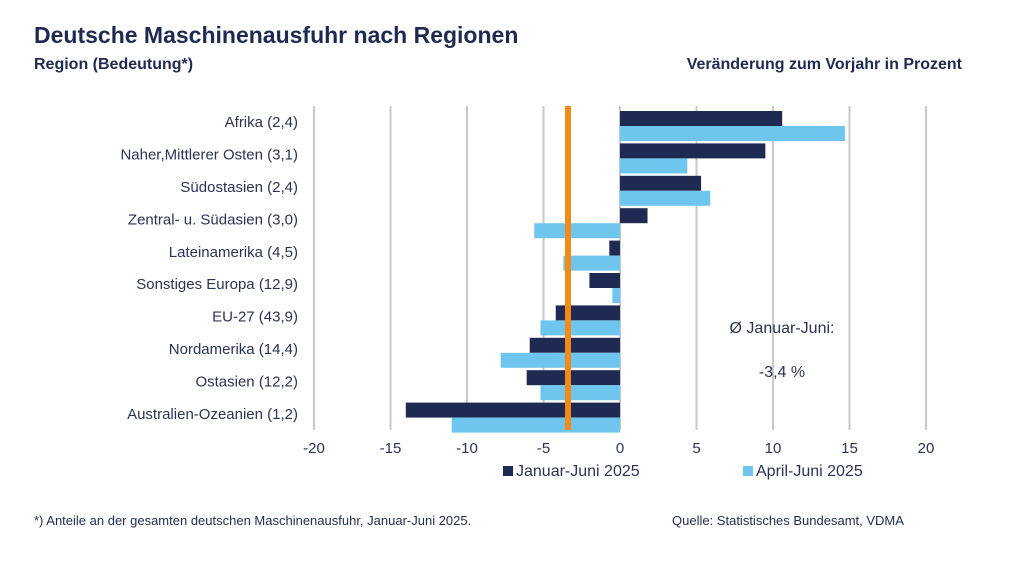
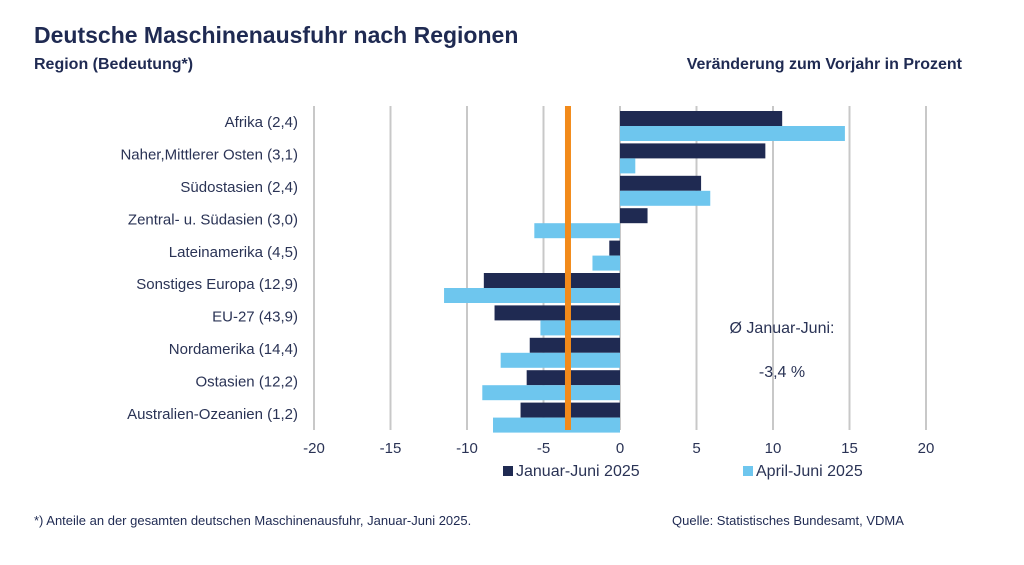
April-Juni 2025/Naher,Mittlerer Osten (3,1): 4.4 -> 1.0
April-Juni 2025/Lateinamerika (4,5): -3.7 -> -1.8
Januar-Juni 2025/Sonstiges Europa (12,9): -2.0 -> -8.9
April-Juni 2025/Sonstiges Europa (12,9): -0.5 -> -11.5
Januar-Juni 2025/EU-27 (43,9): -4.2 -> -8.2
April-Juni 2025/Ostasien (12,2): -5.2 -> -9.0
Januar-Juni 2025/Australien-Ozeanien (1,2): -14.0 -> -6.5
April-Juni 2025/Australien-Ozeanien (1,2): -11.0 -> -8.3
